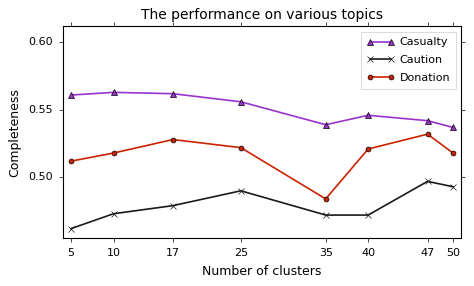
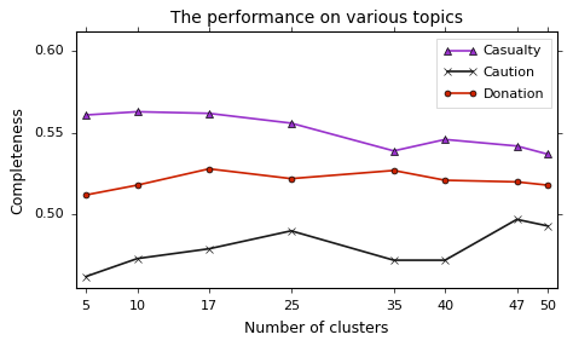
Donation/35: 0.484 -> 0.527
Donation/47: 0.532 -> 0.520
